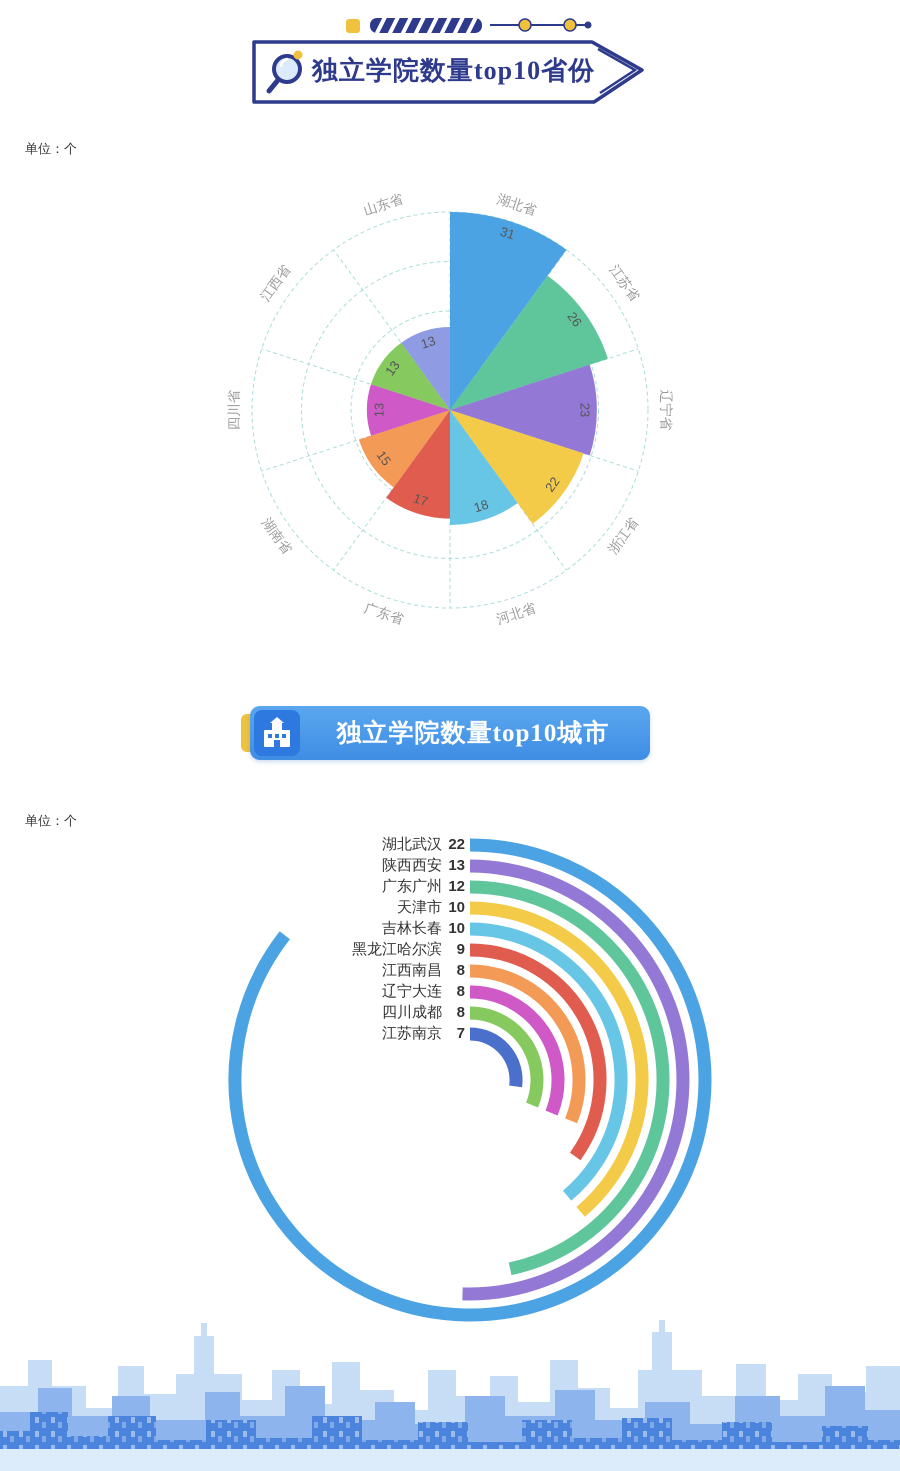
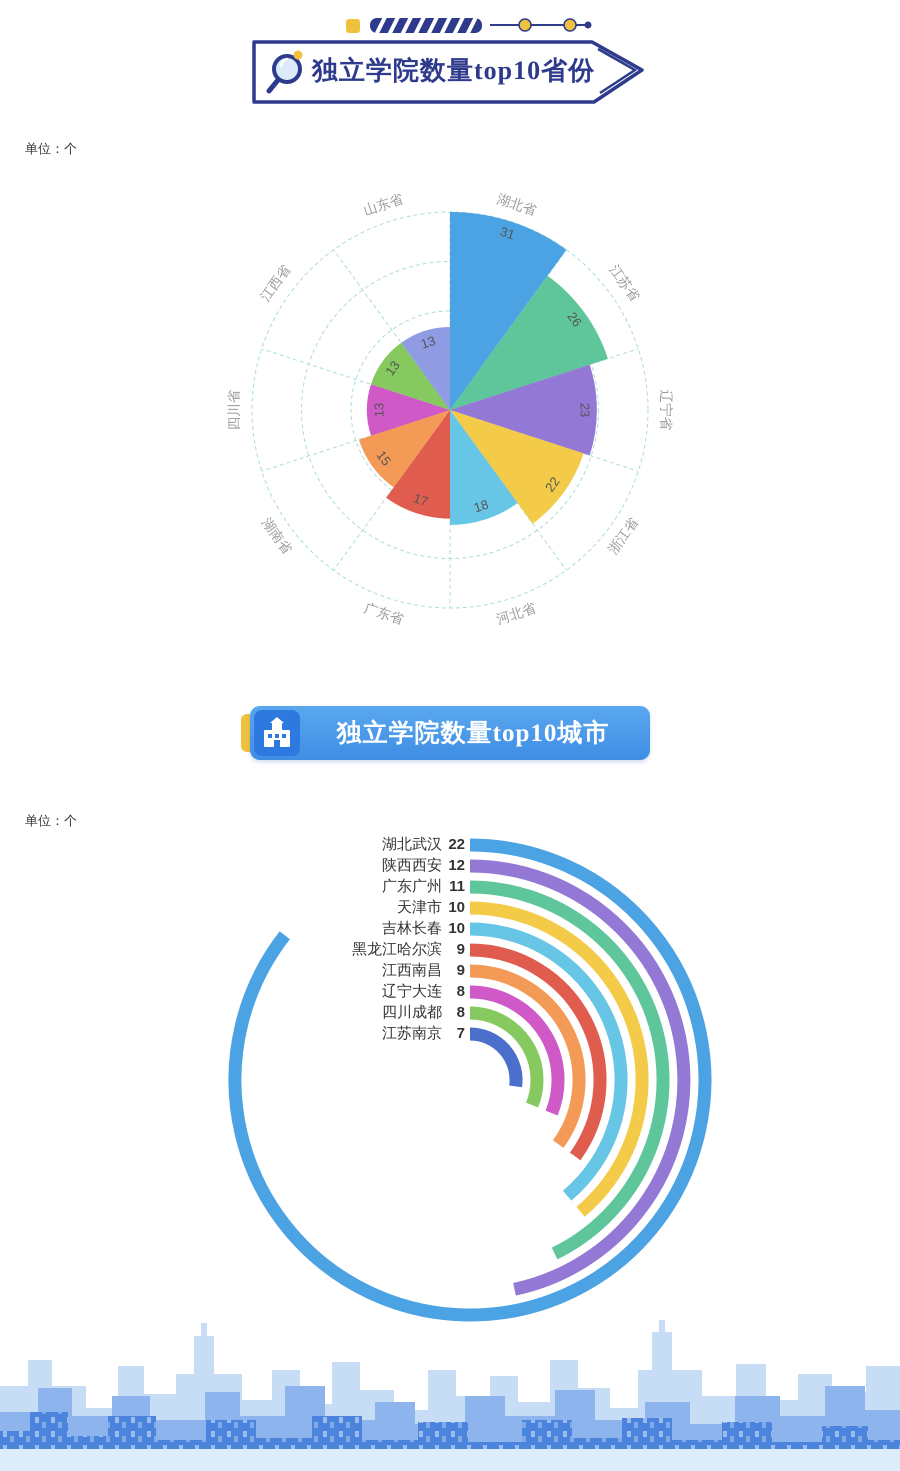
独立学院数量top10城市/陕西西安: 13 -> 12
独立学院数量top10城市/广东广州: 12 -> 11
独立学院数量top10城市/江西南昌: 8 -> 9
